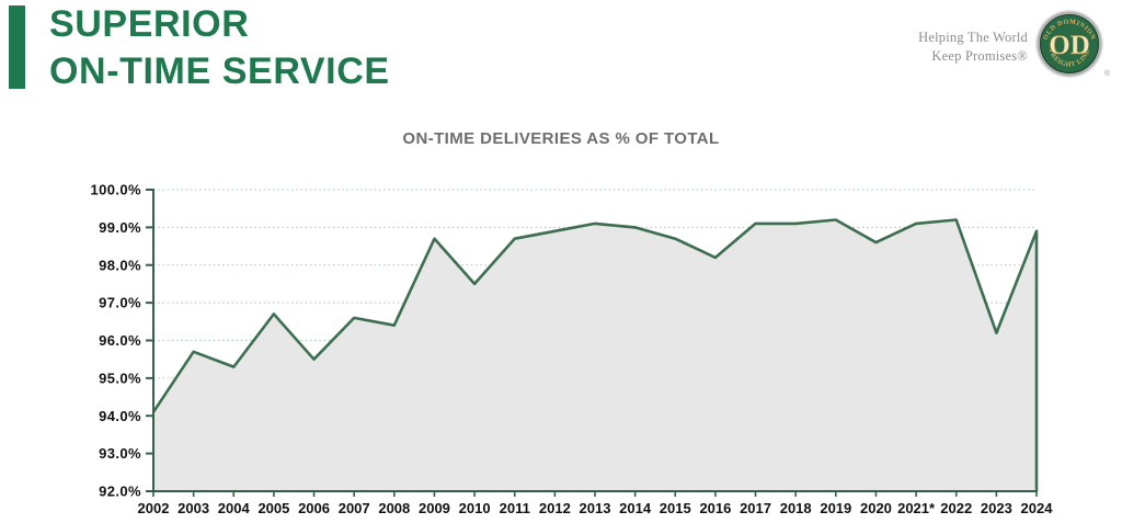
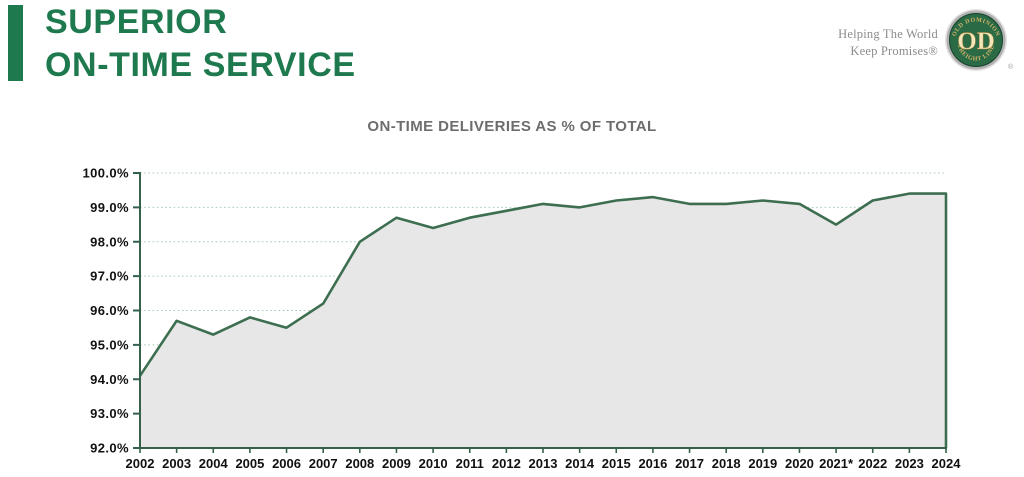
2005: 96.7% -> 95.8%
2007: 96.6% -> 96.2%
2008: 96.4% -> 98.0%
2010: 97.5% -> 98.4%
2015: 98.7% -> 99.2%
2016: 98.2% -> 99.3%
2020: 98.6% -> 99.1%
2021*: 99.1% -> 98.5%
2023: 96.2% -> 99.4%
2024: 98.9% -> 99.4%
